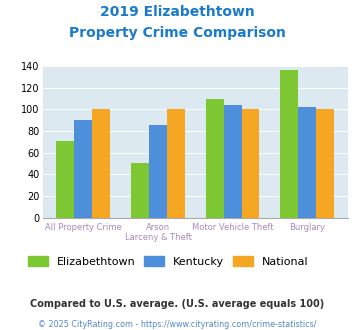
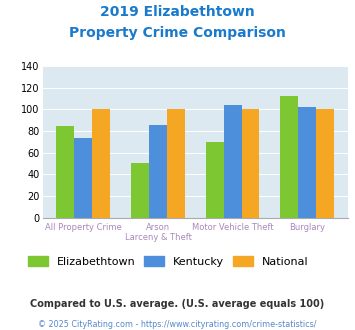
Elizabethtown/All Property Crime: 71 -> 85
Kentucky/All Property Crime: 90 -> 74
Elizabethtown/Motor Vehicle Theft: 110 -> 70
Elizabethtown/Burglary: 136 -> 112
